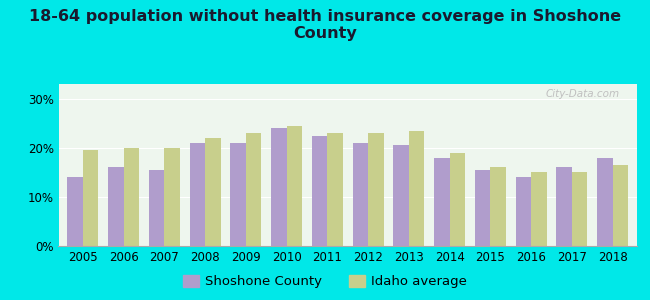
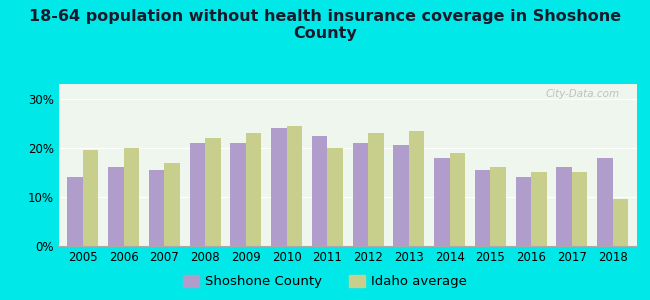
Idaho average/2007: 20.0% -> 17.0%
Idaho average/2011: 23.0% -> 20.0%
Idaho average/2018: 16.5% -> 9.5%
